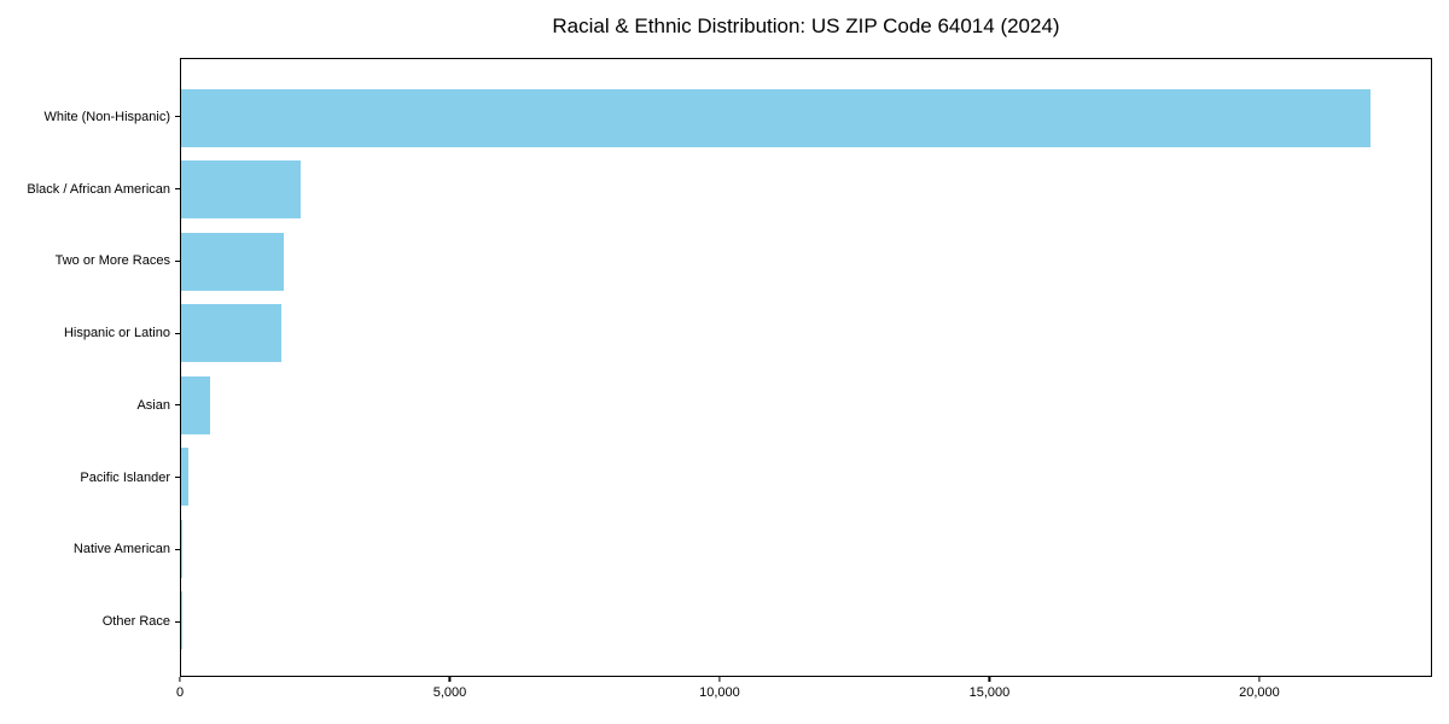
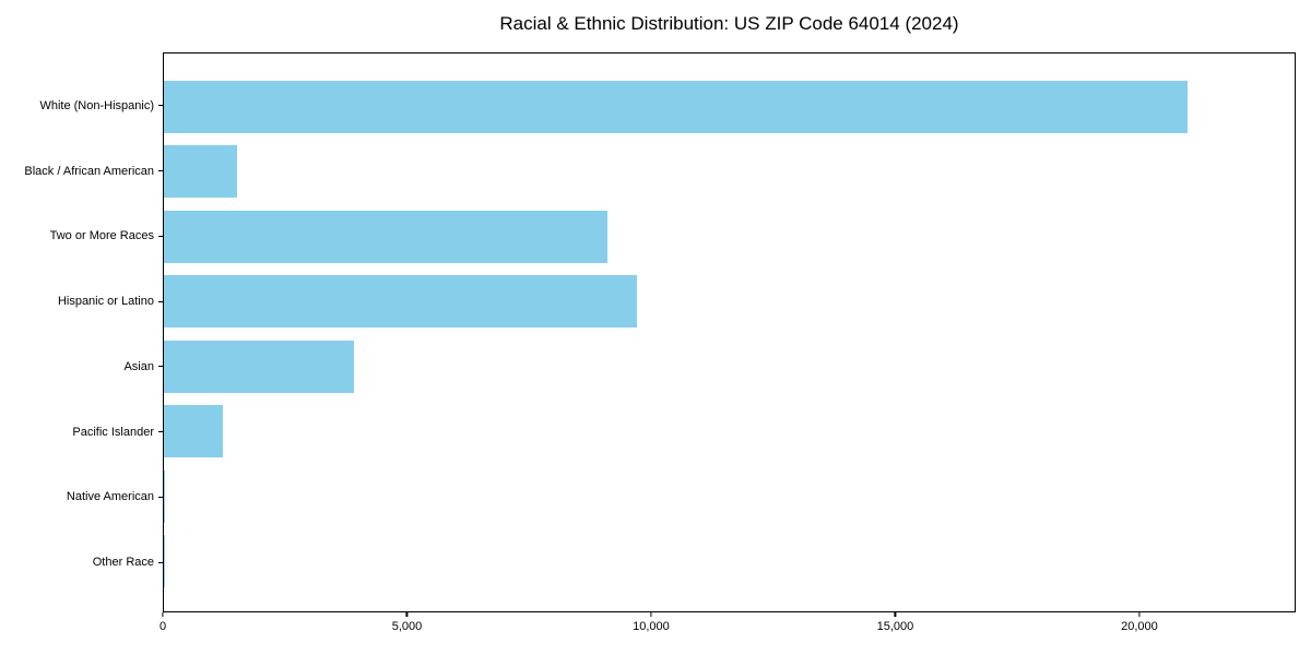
White (Non-Hispanic): 22100 -> 21000
Black / African American: 2200 -> 1500
Two or More Races: 1900 -> 9100
Hispanic or Latino: 1800 -> 9700
Asian: 500 -> 3900
Pacific Islander: 100 -> 1200
